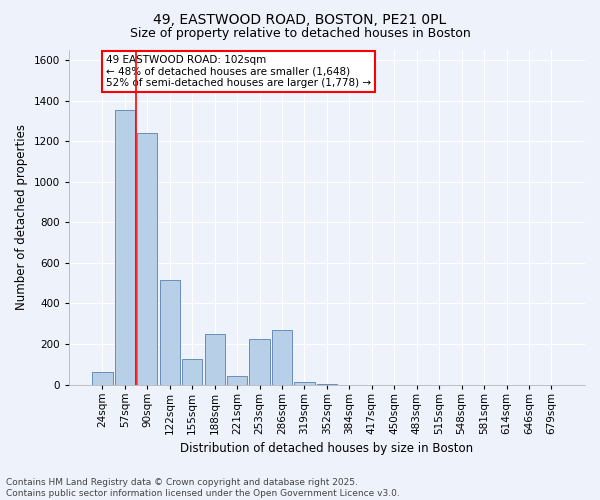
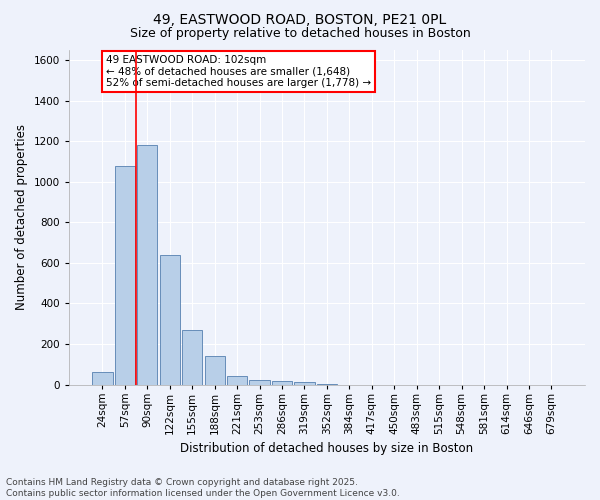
57sqm: 1355 -> 1080
90sqm: 1240 -> 1180
122sqm: 515 -> 640
155sqm: 125 -> 270
188sqm: 250 -> 140
253sqm: 225 -> 25
286sqm: 270 -> 20
